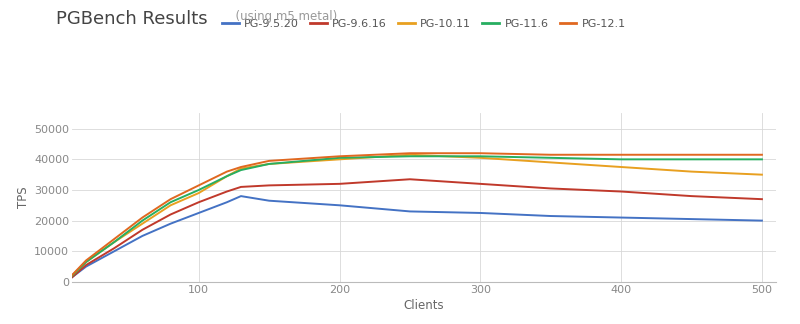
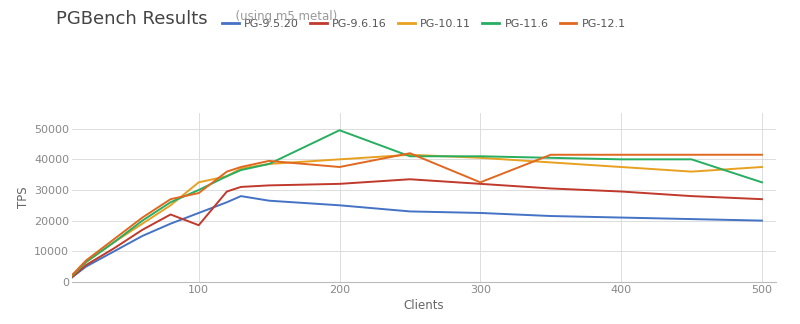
PG-9.6.16/100: 26000 -> 18500
PG-10.11/100: 29000 -> 32500
PG-12.1/100: 31500 -> 29000
PG-11.6/200: 40500 -> 49500
PG-12.1/200: 41000 -> 37500
PG-12.1/300: 42000 -> 32500
PG-10.11/500: 35000 -> 37500
PG-11.6/500: 40000 -> 32500
